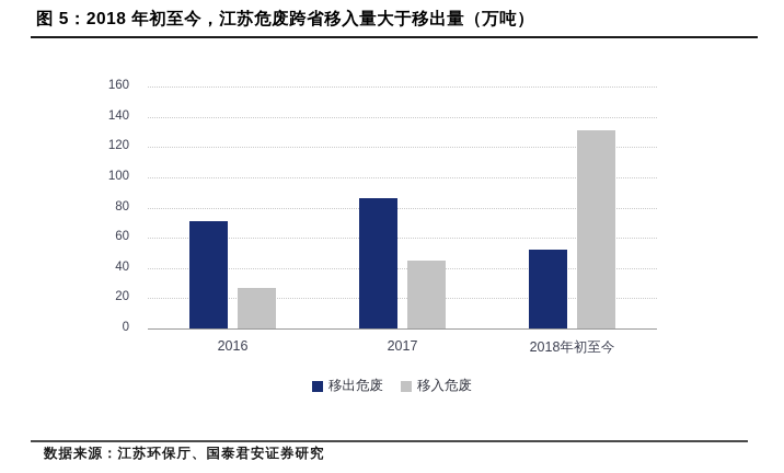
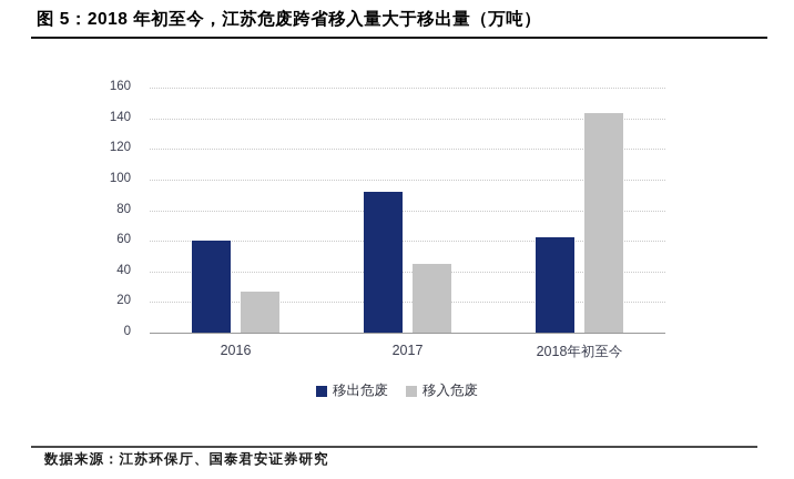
移出危废/2016: 71 -> 60
移出危废/2017: 86 -> 92
移出危废/2018年初至今: 52 -> 62
移入危废/2018年初至今: 131 -> 143
